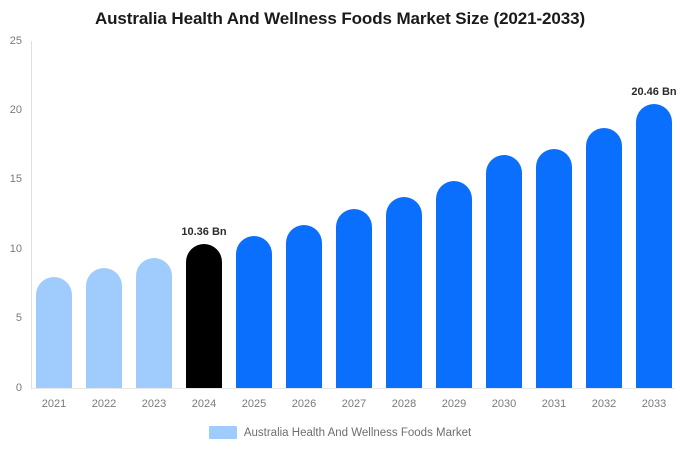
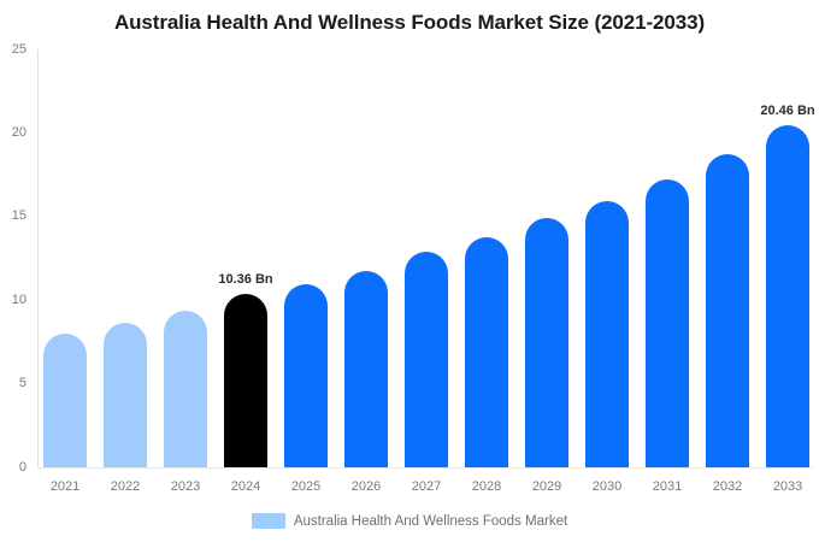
2030: 16.8 -> 15.9
